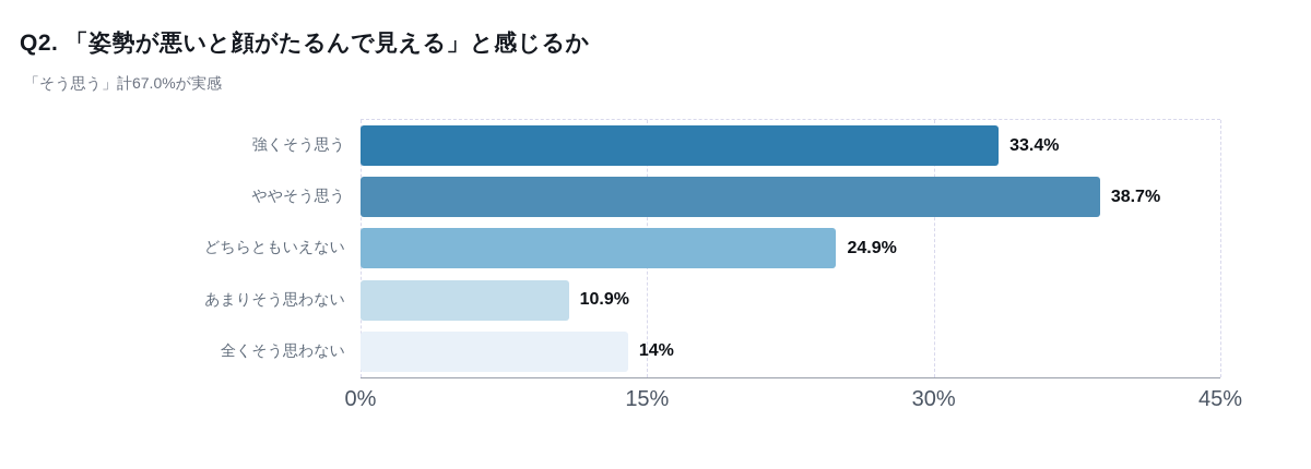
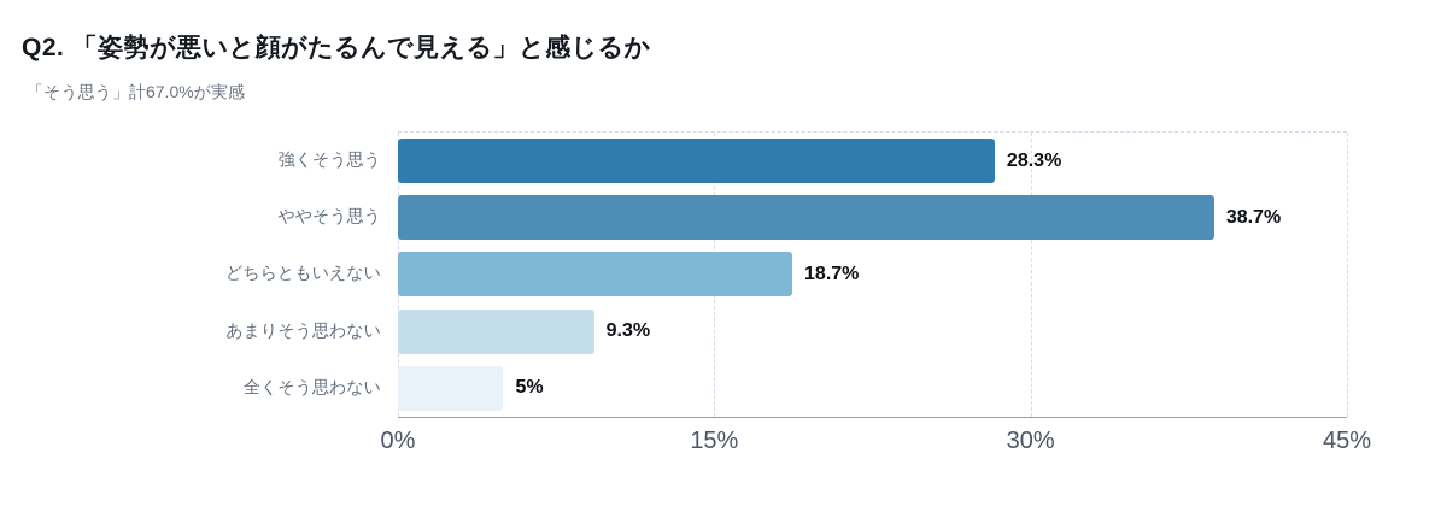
強くそう思う: 33.4% -> 28.3%
どちらともいえない: 24.9% -> 18.7%
あまりそう思わない: 10.9% -> 9.3%
全くそう思わない: 14% -> 5%
